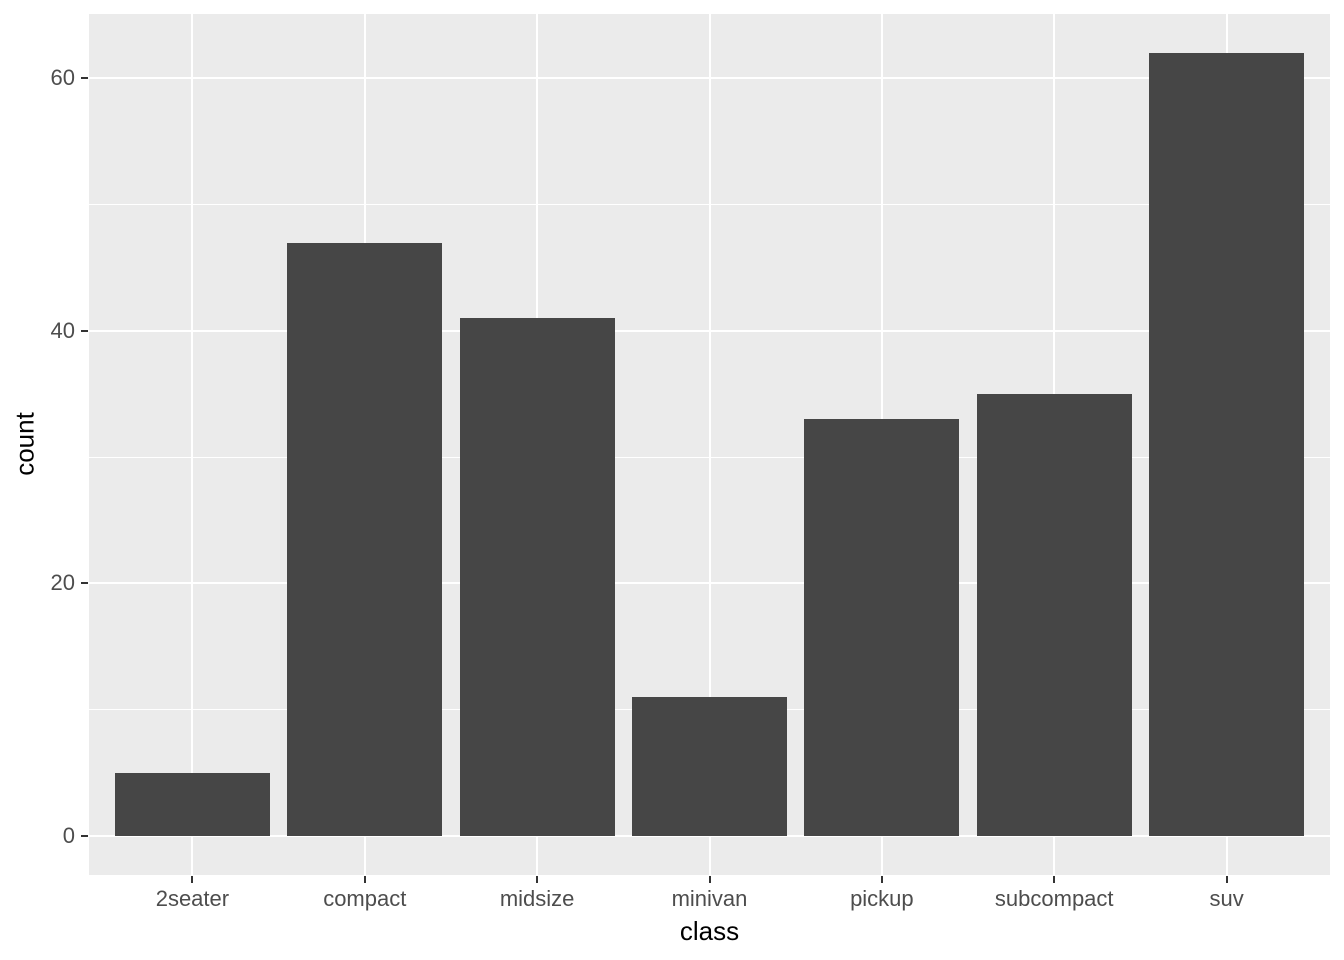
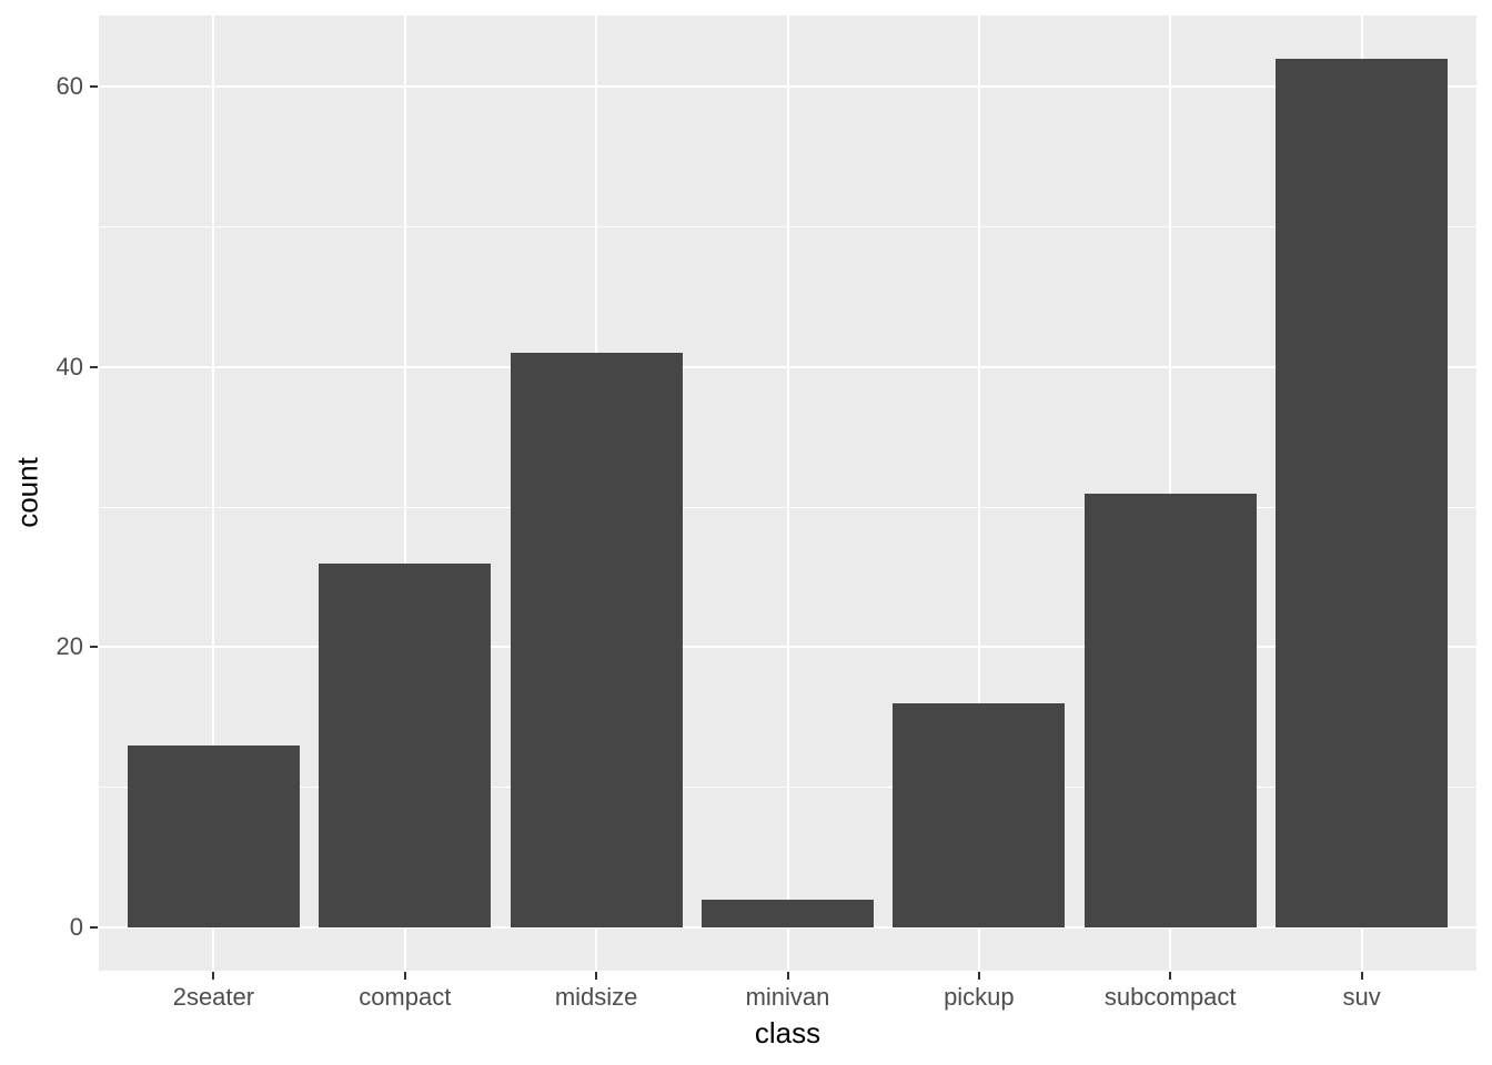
2seater: 5 -> 13
compact: 47 -> 26
minivan: 11 -> 2
pickup: 33 -> 16
subcompact: 35 -> 31
